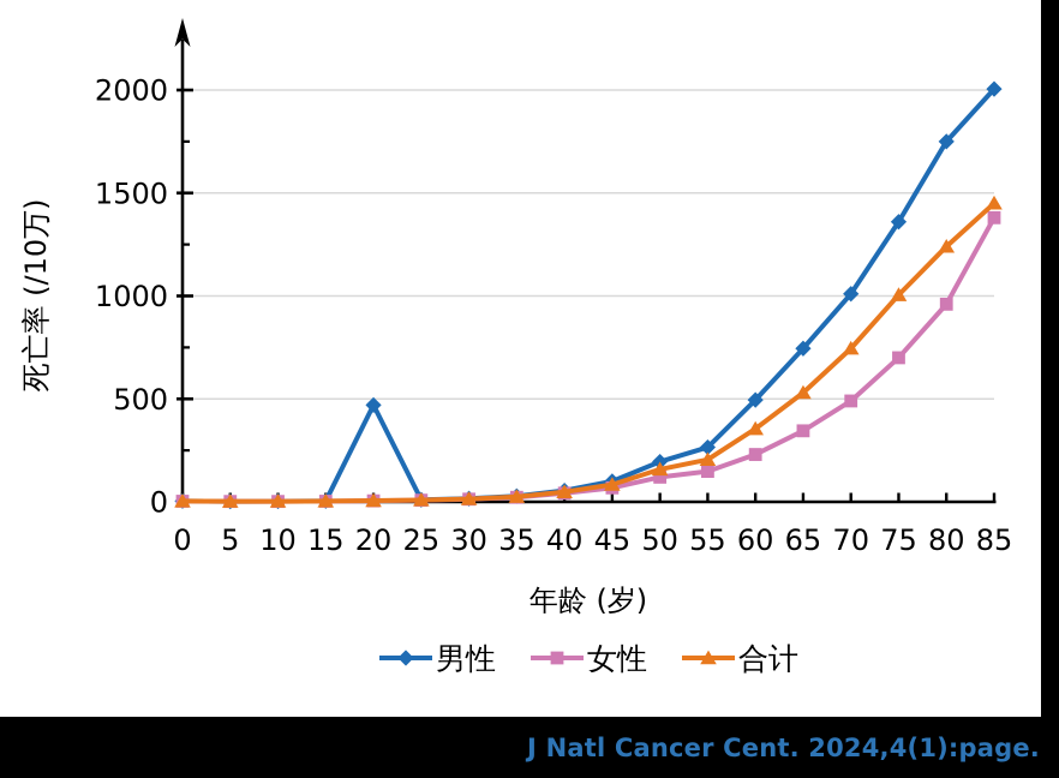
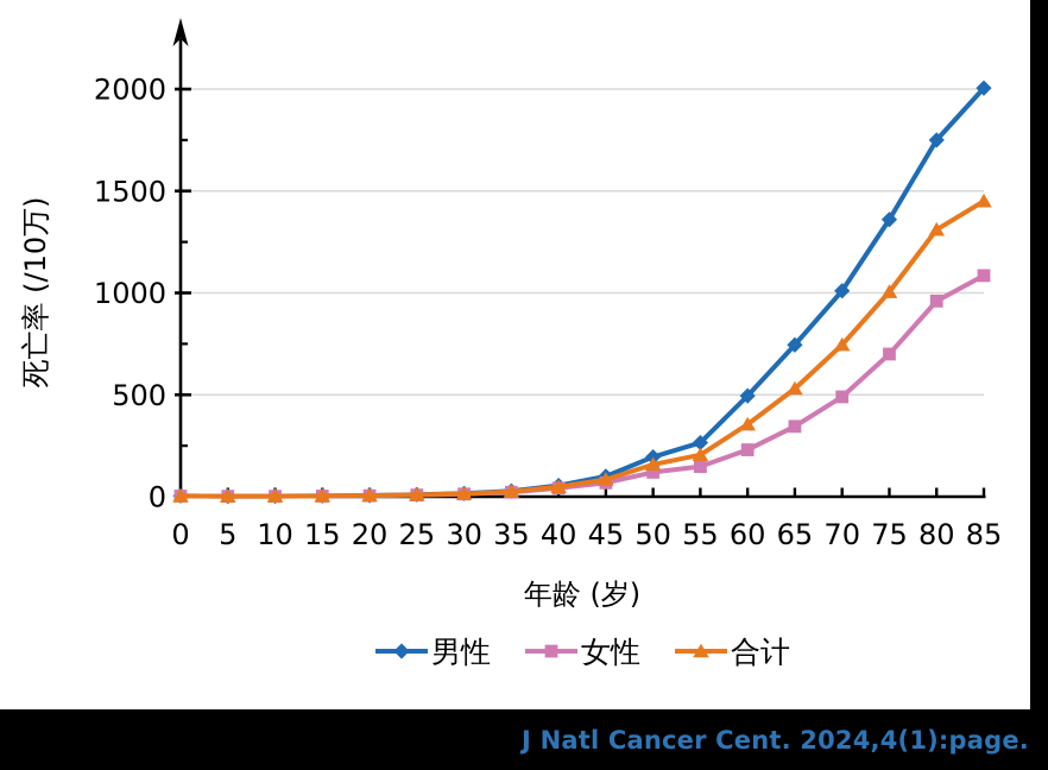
男性/20: 470 -> 10
合计/80: 1240 -> 1310
女性/85: 1380 -> 1080
